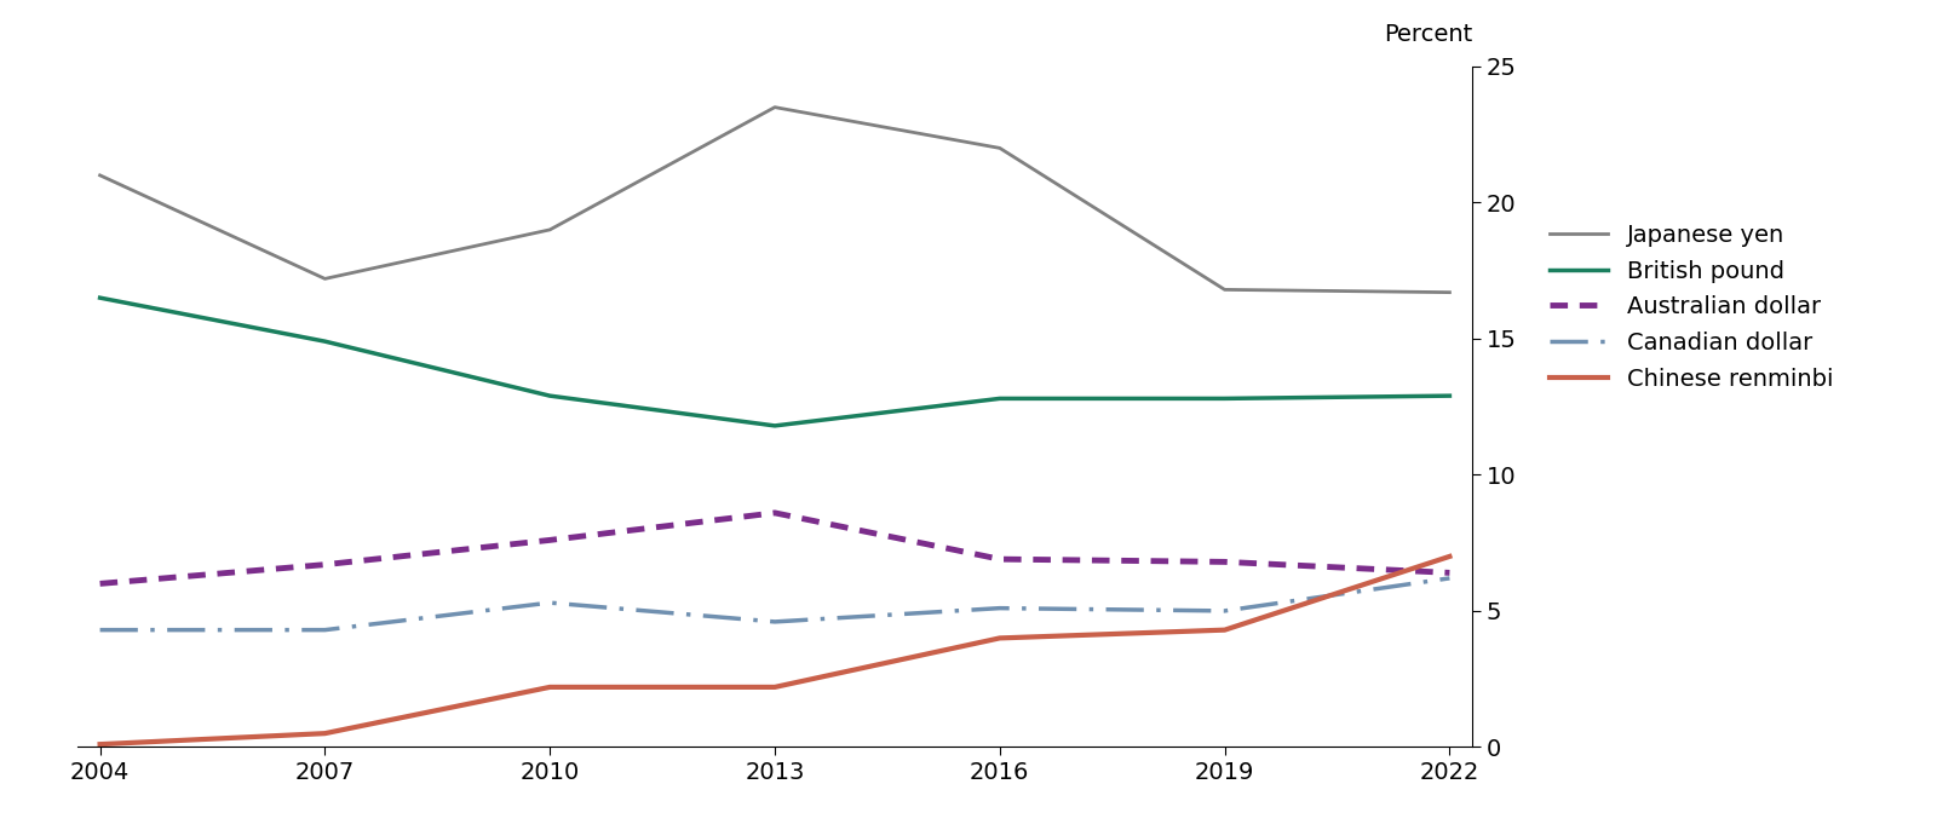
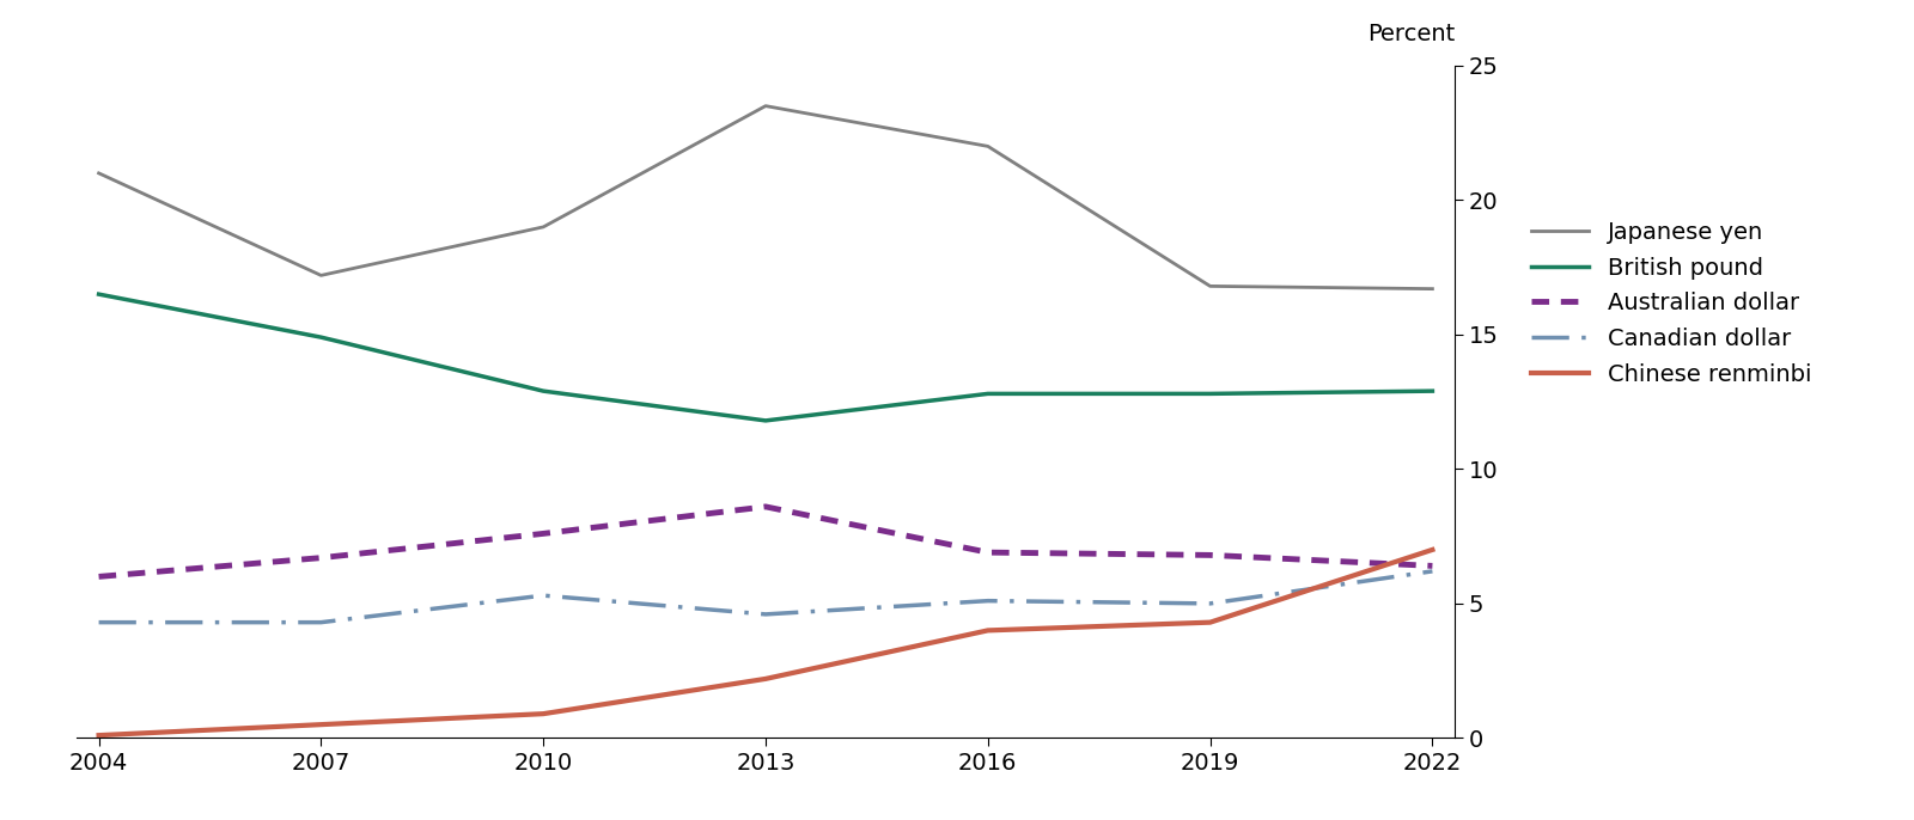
Chinese renminbi/2010: 2.2 -> 0.9
